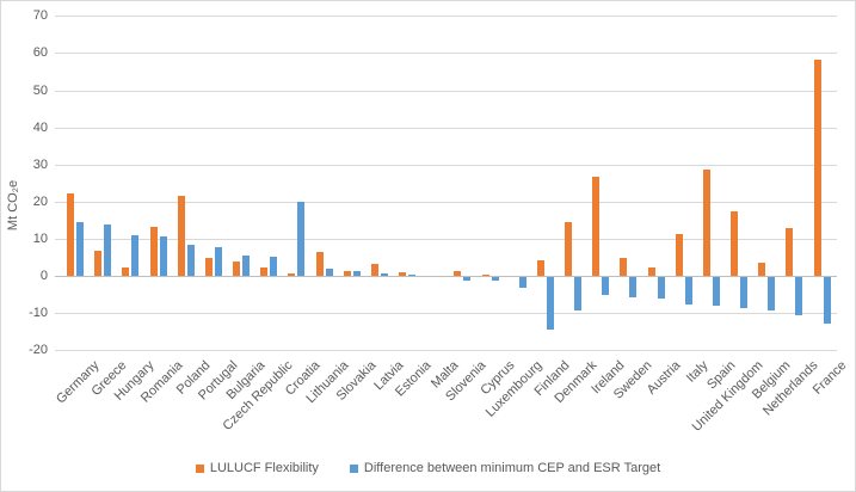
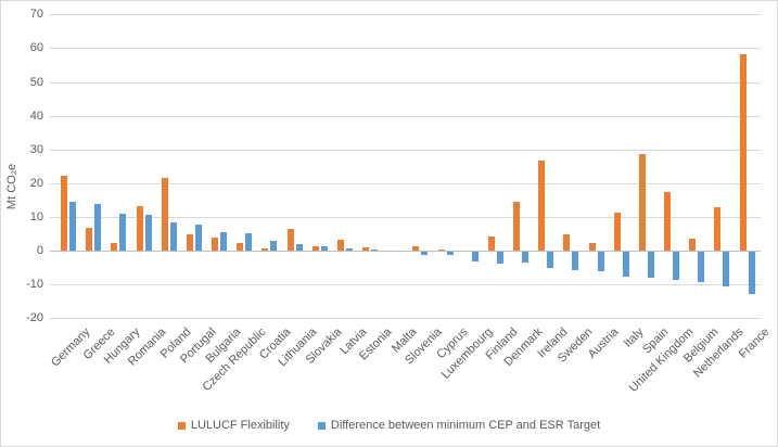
Difference between minimum CEP and ESR Target/Croatia: 20 -> 3
Difference between minimum CEP and ESR Target/Finland: -14 -> -4
Difference between minimum CEP and ESR Target/Denmark: -9 -> -3
